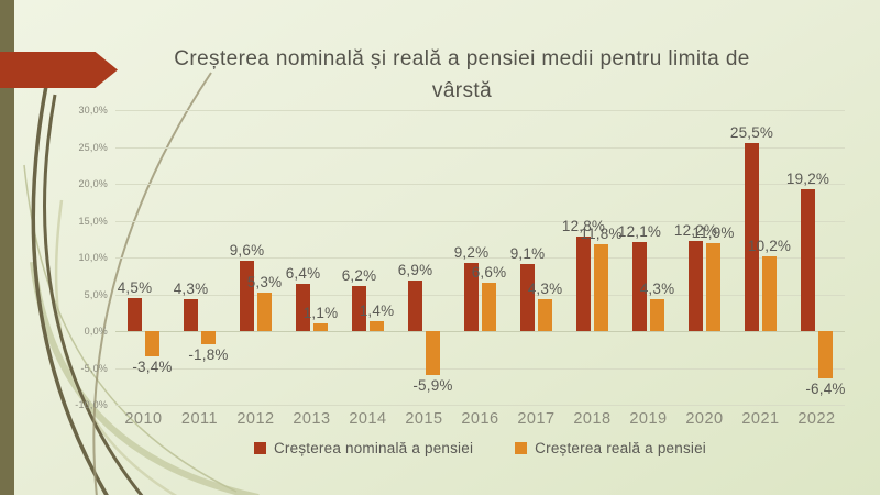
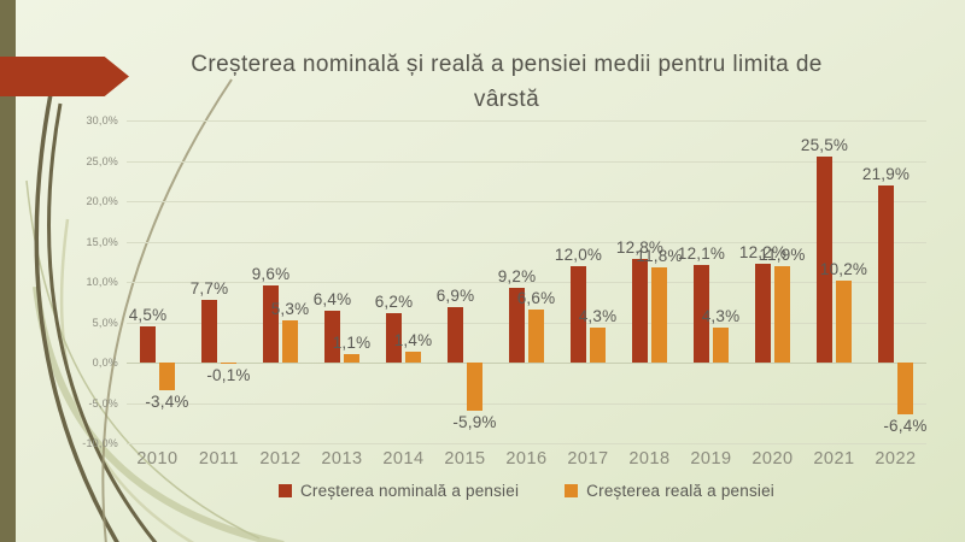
Creșterea nominală a pensiei/2011: 4,3% -> 7,7%
Creșterea reală a pensiei/2011: -1,8% -> -0,1%
Creșterea nominală a pensiei/2017: 9,1% -> 12,0%
Creșterea nominală a pensiei/2022: 19,2% -> 21,9%
